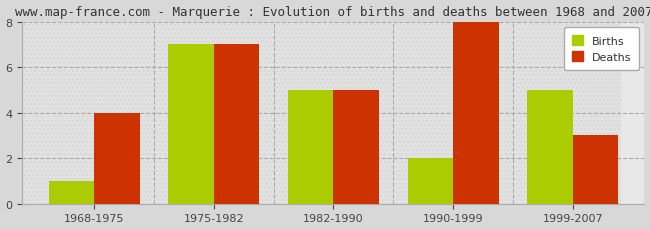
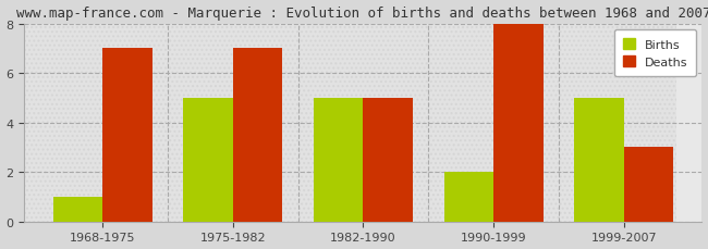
Deaths/1968-1975: 4 -> 7
Births/1975-1982: 7 -> 5
